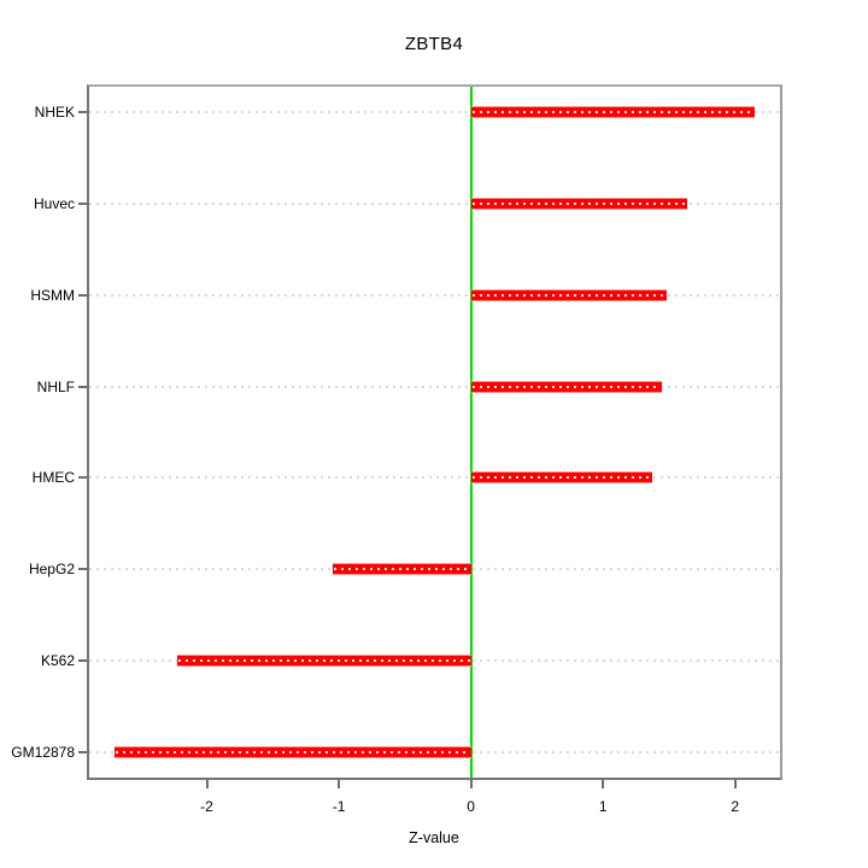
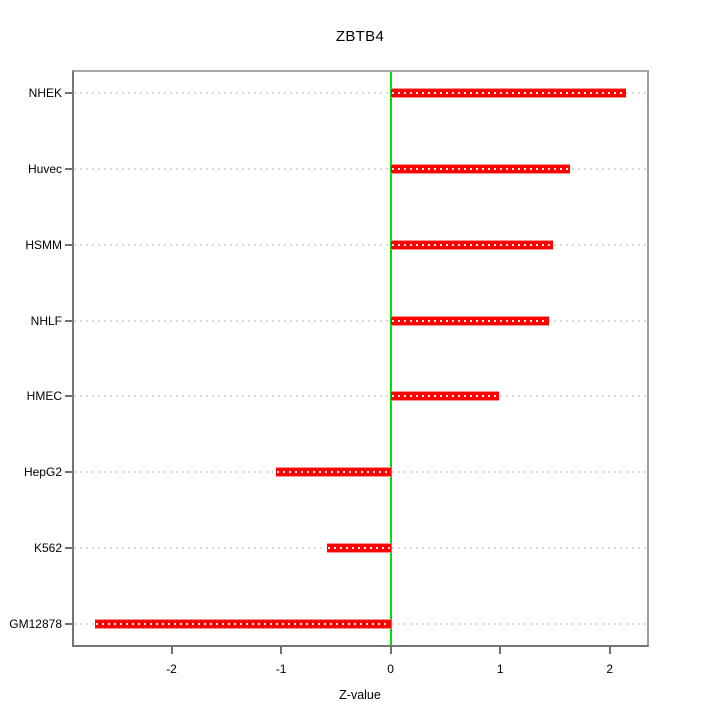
HMEC: 1.37 -> 0.99
K562: -2.22 -> -0.58
